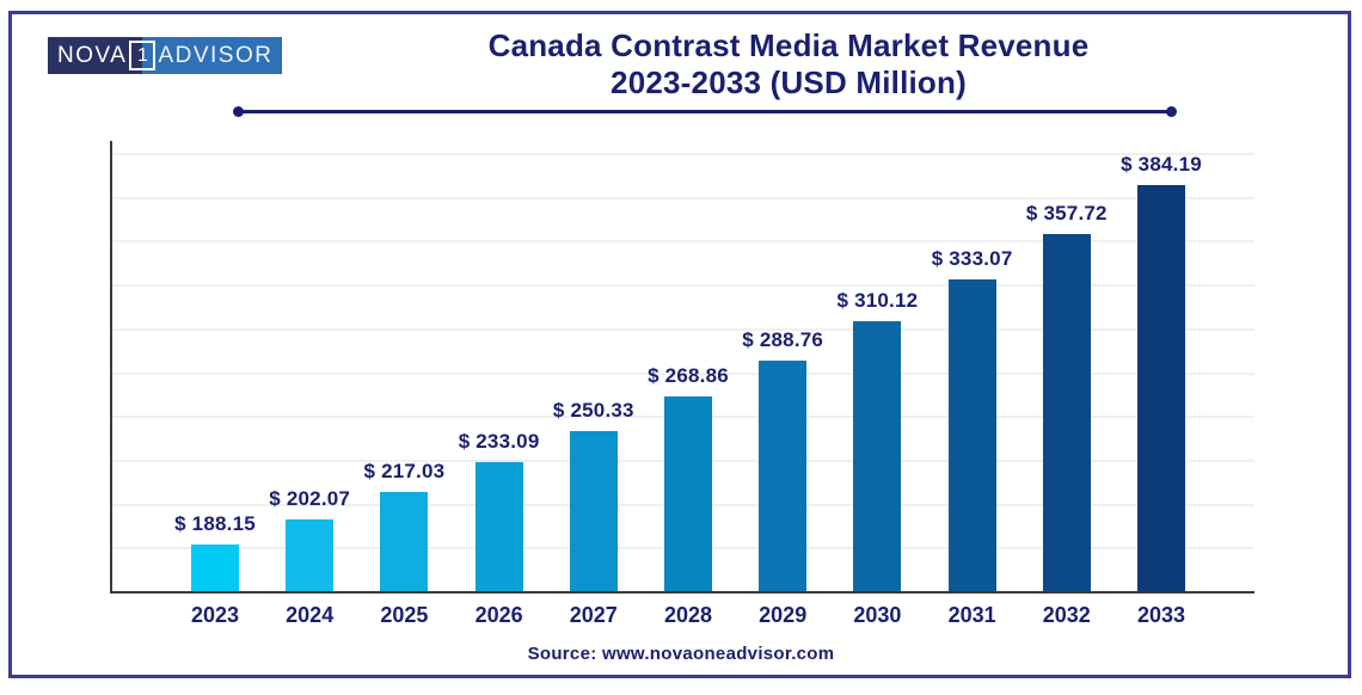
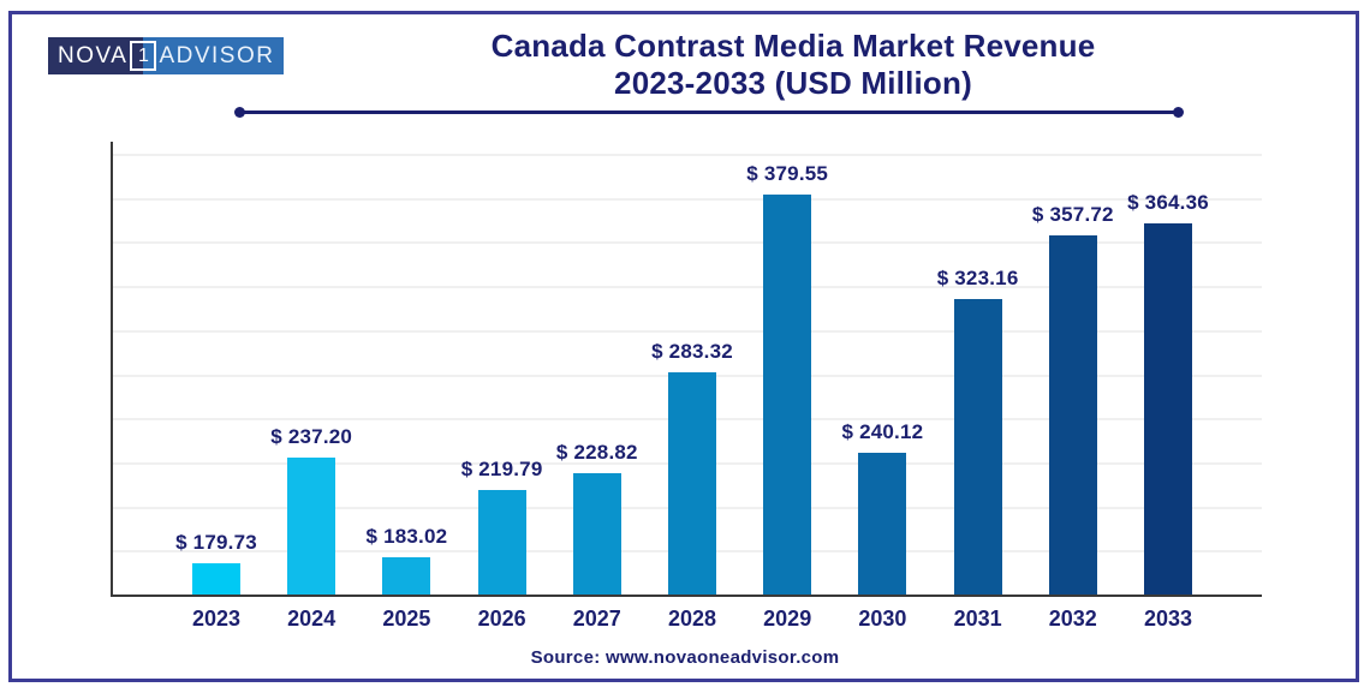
2023: 188.15 -> 179.73
2024: 202.07 -> 237.20
2025: 217.03 -> 183.02
2026: 233.09 -> 219.79
2027: 250.33 -> 228.82
2028: 268.86 -> 283.32
2029: 288.76 -> 379.55
2030: 310.12 -> 240.12
2031: 333.07 -> 323.16
2033: 384.19 -> 364.36
